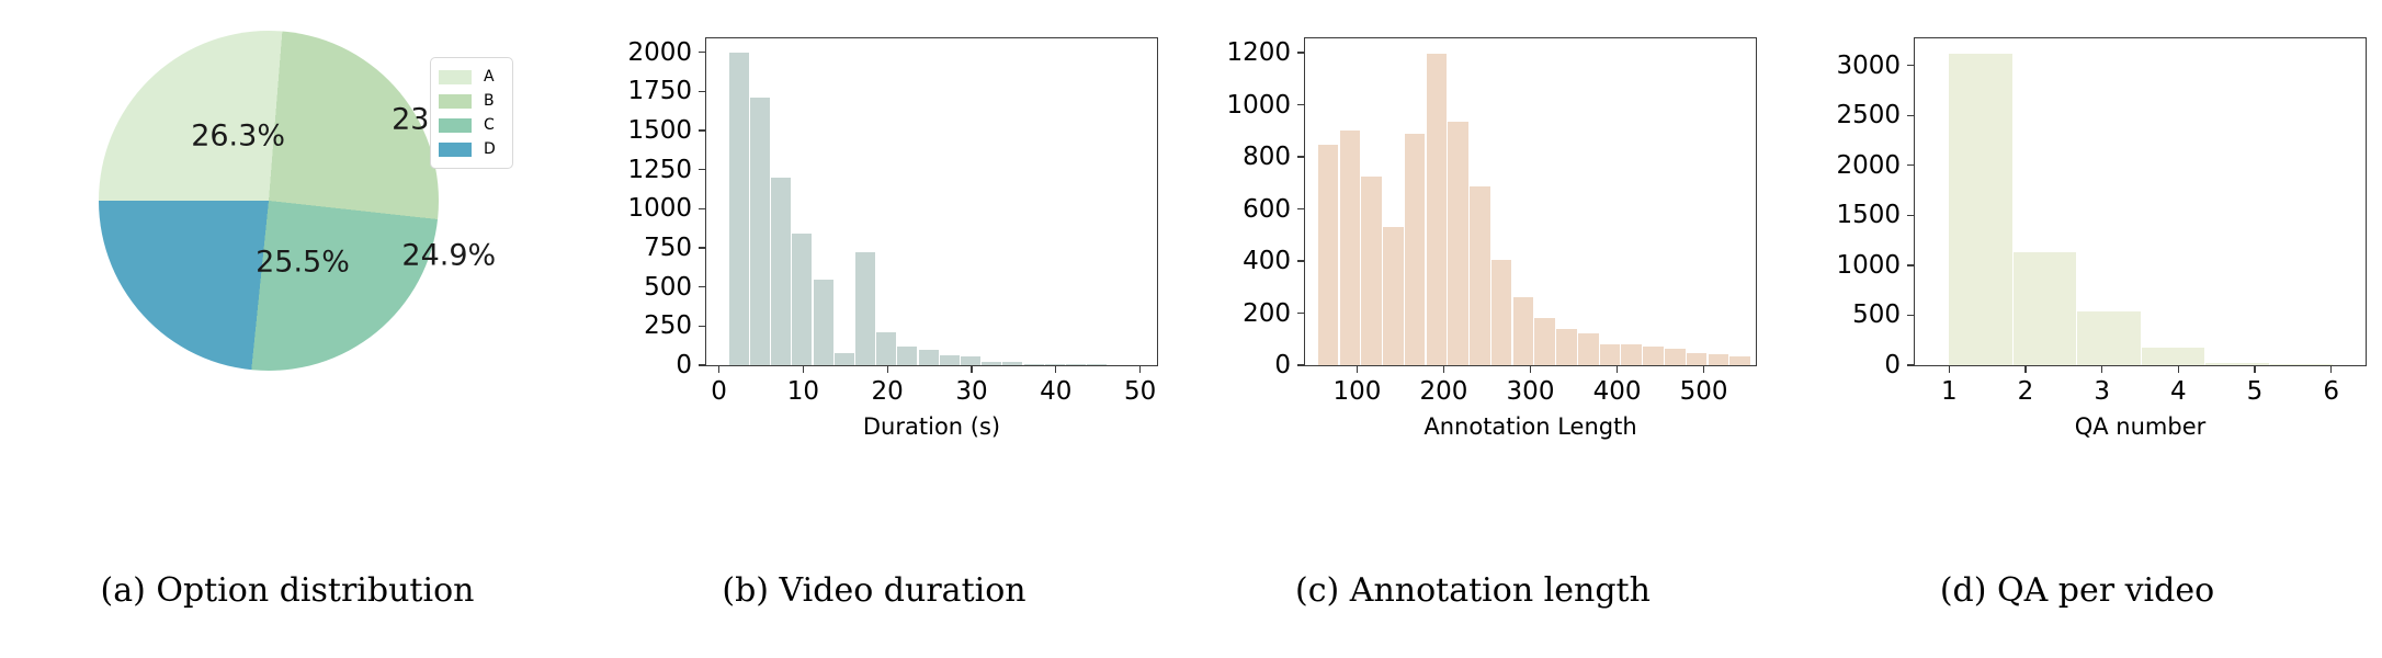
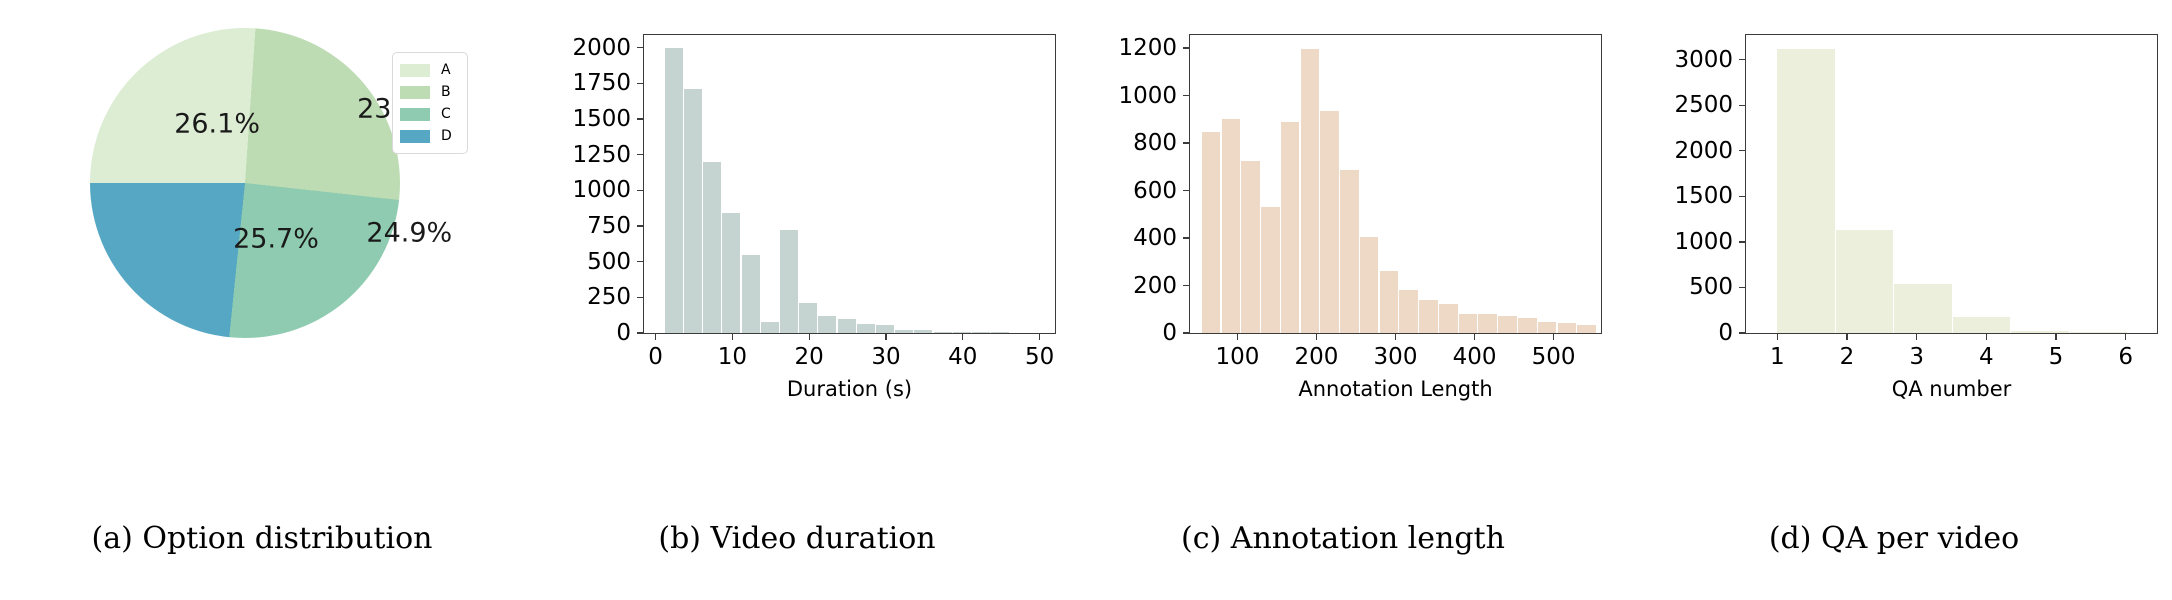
(a) Option distribution/A: 26.3% -> 26.1%
(a) Option distribution/B: 25.5% -> 25.7%
